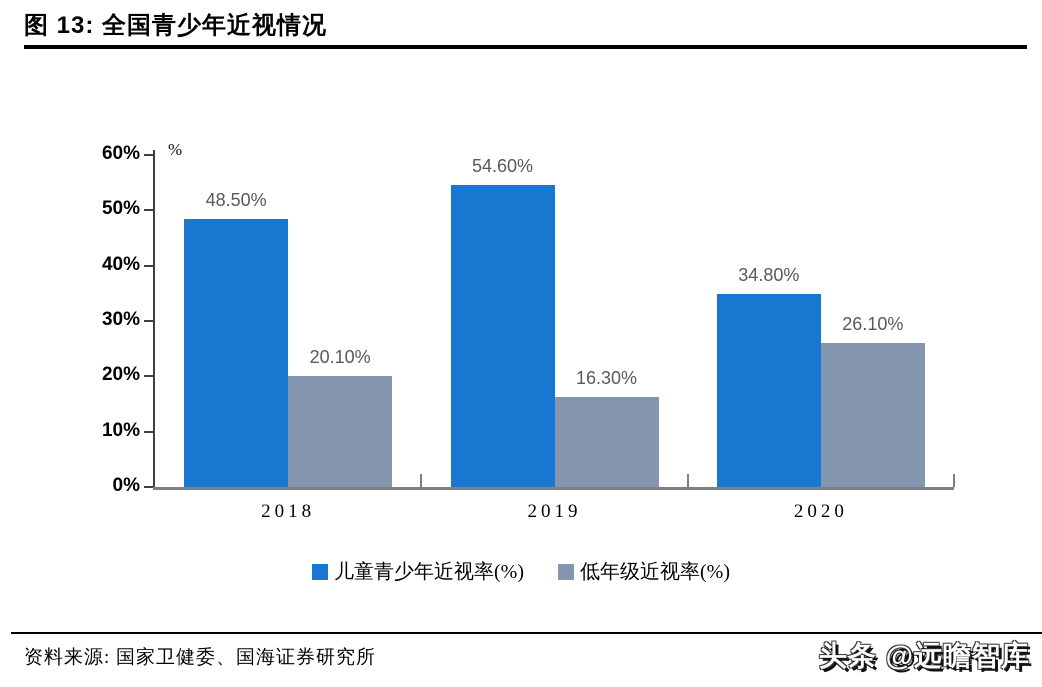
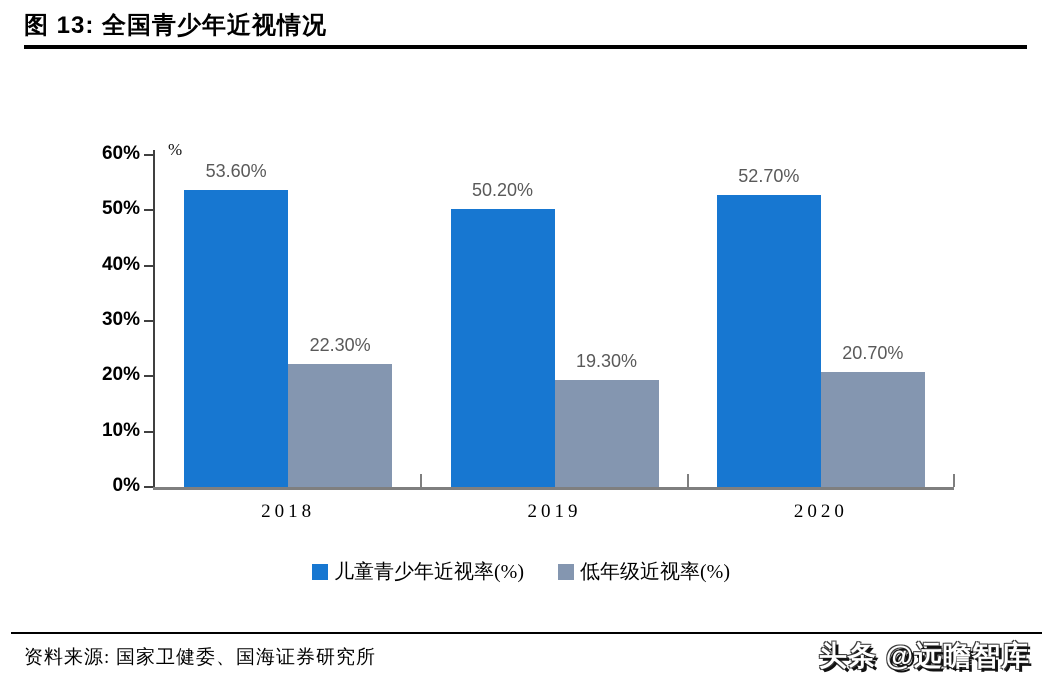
儿童青少年近视率(%)/2018: 48.50% -> 53.60%
低年级近视率(%)/2018: 20.10% -> 22.30%
儿童青少年近视率(%)/2019: 54.60% -> 50.20%
低年级近视率(%)/2019: 16.30% -> 19.30%
儿童青少年近视率(%)/2020: 34.80% -> 52.70%
低年级近视率(%)/2020: 26.10% -> 20.70%
